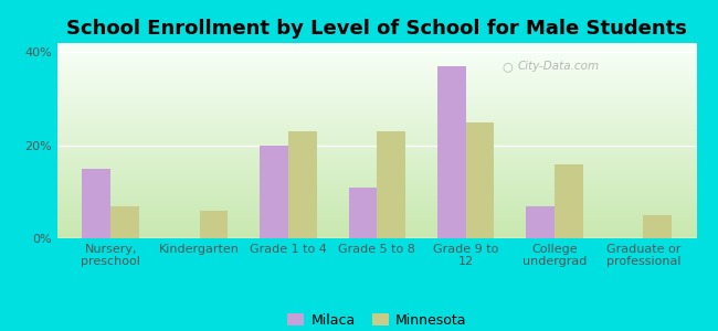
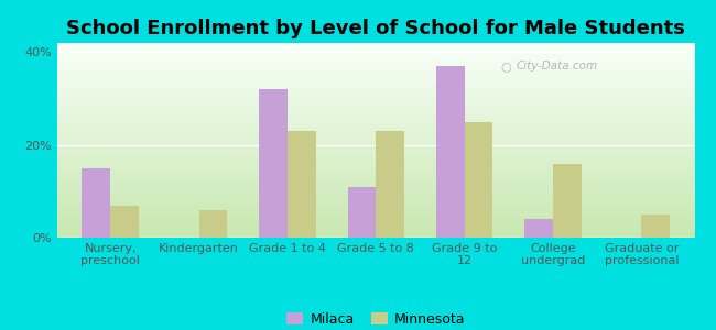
Milaca/Grade 1 to 4: 20% -> 32%
Milaca/College undergrad: 7% -> 4%
